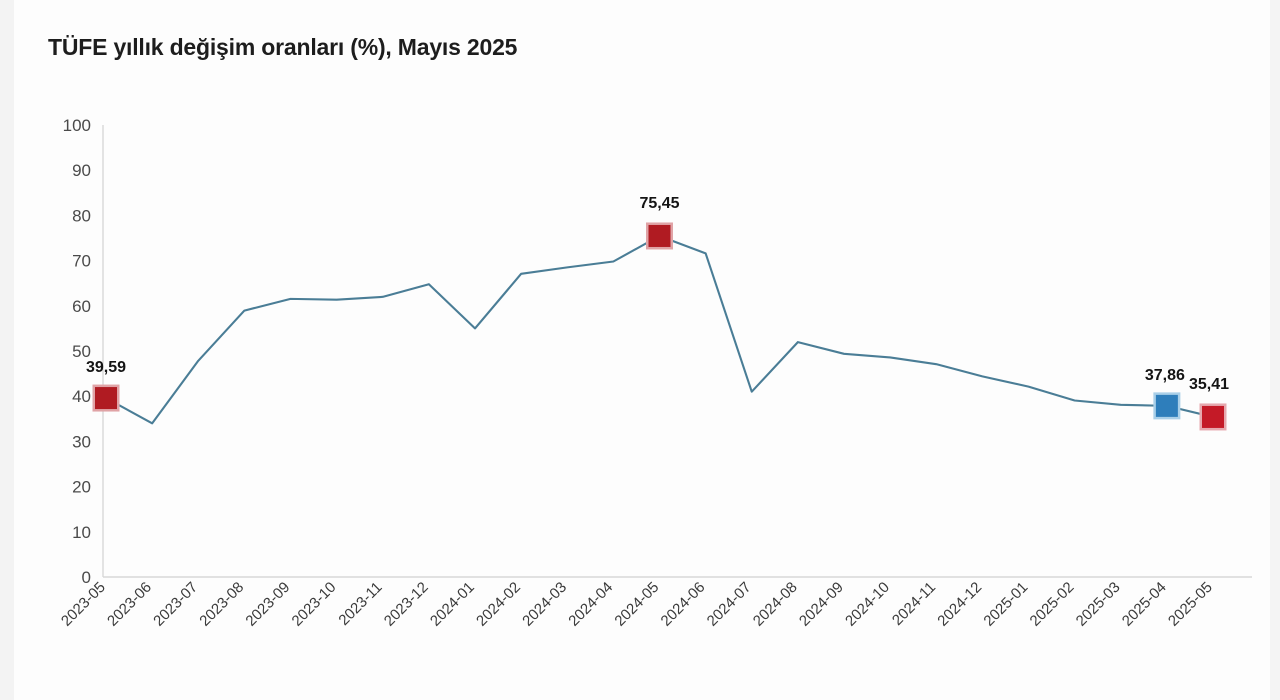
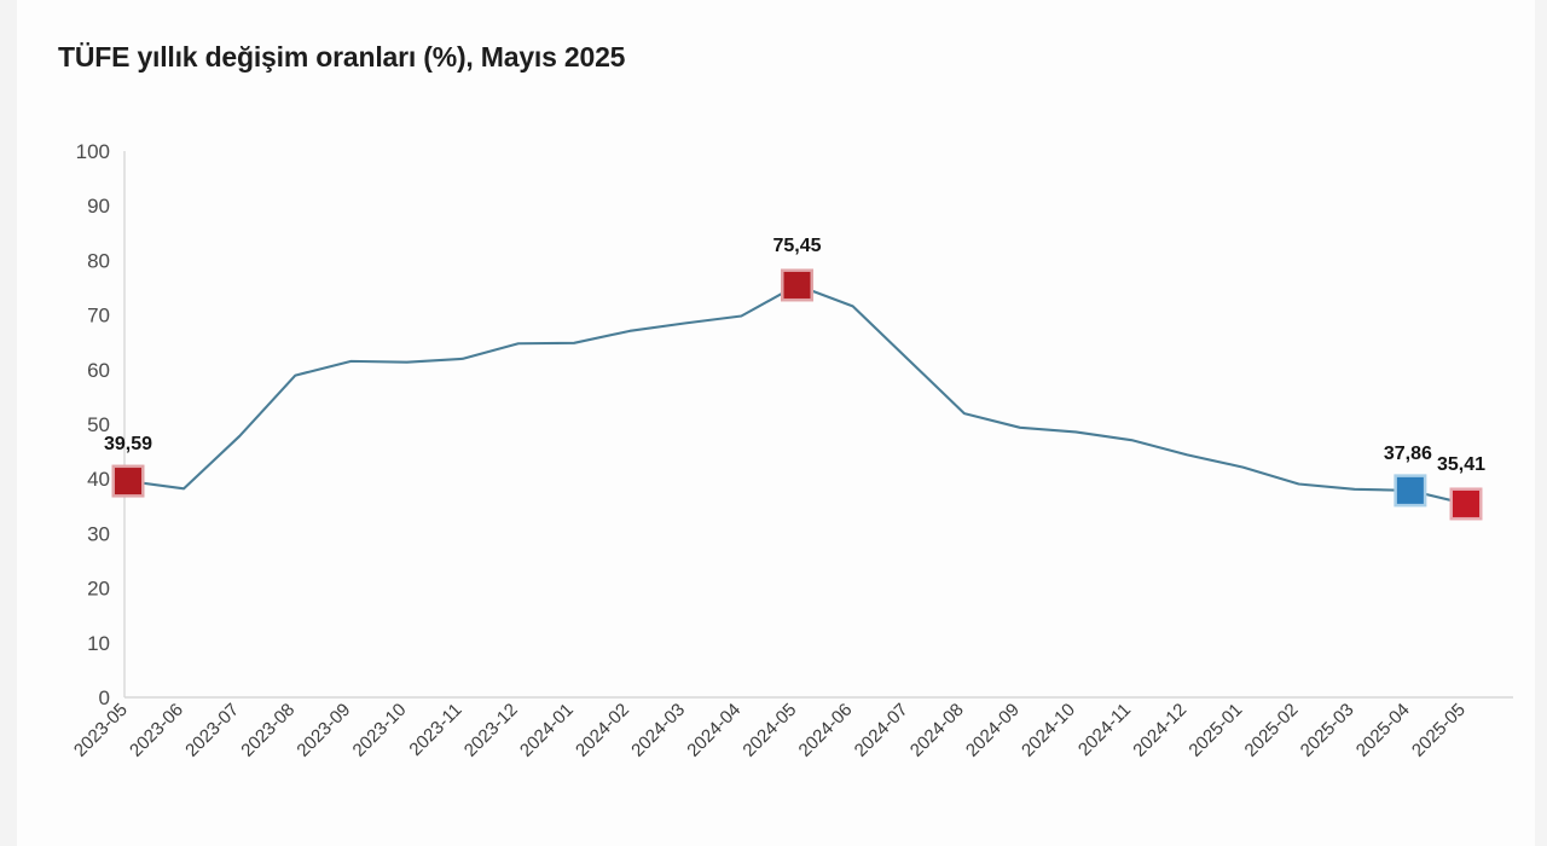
2023-06: 34 -> 38
2024-01: 55 -> 65
2024-07: 41 -> 62
